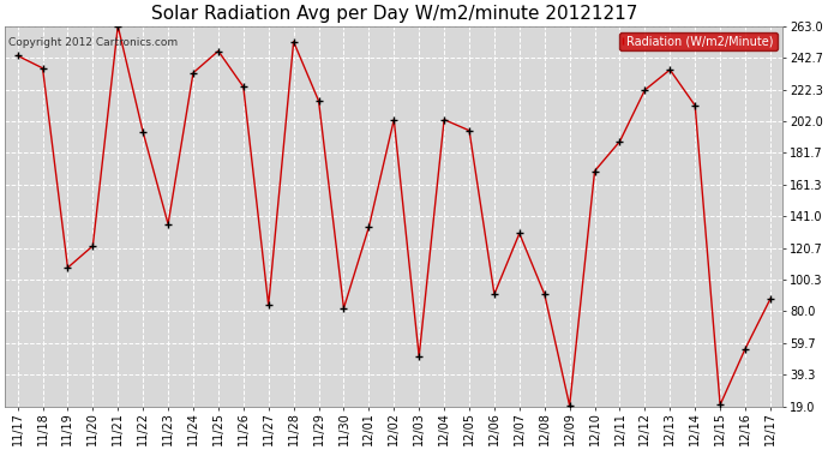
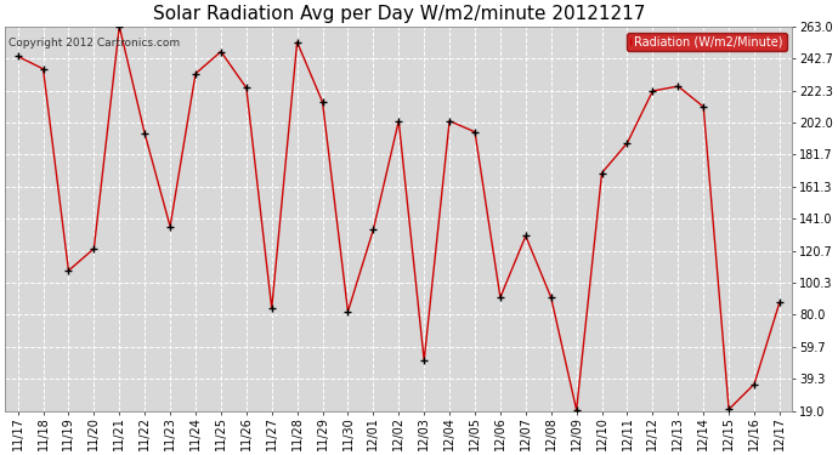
12/13: 235 -> 225
12/16: 56 -> 36
